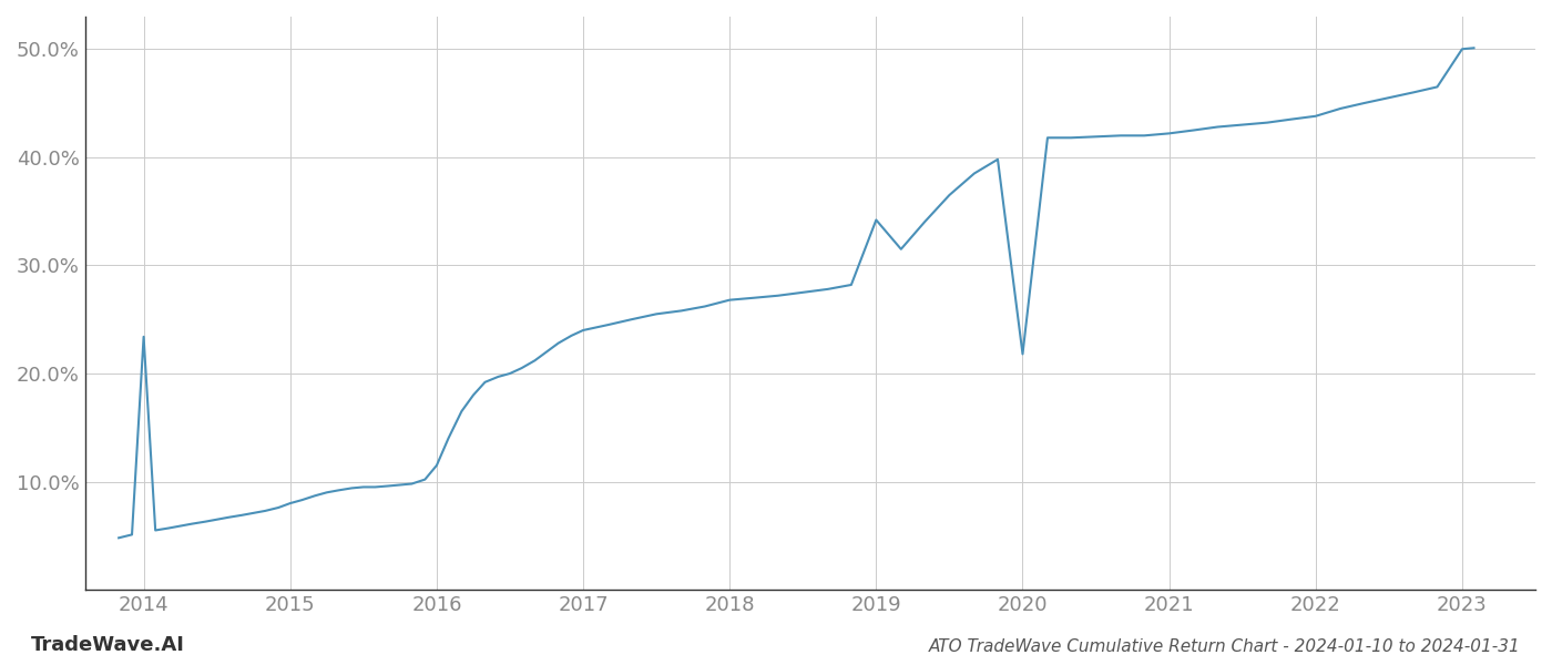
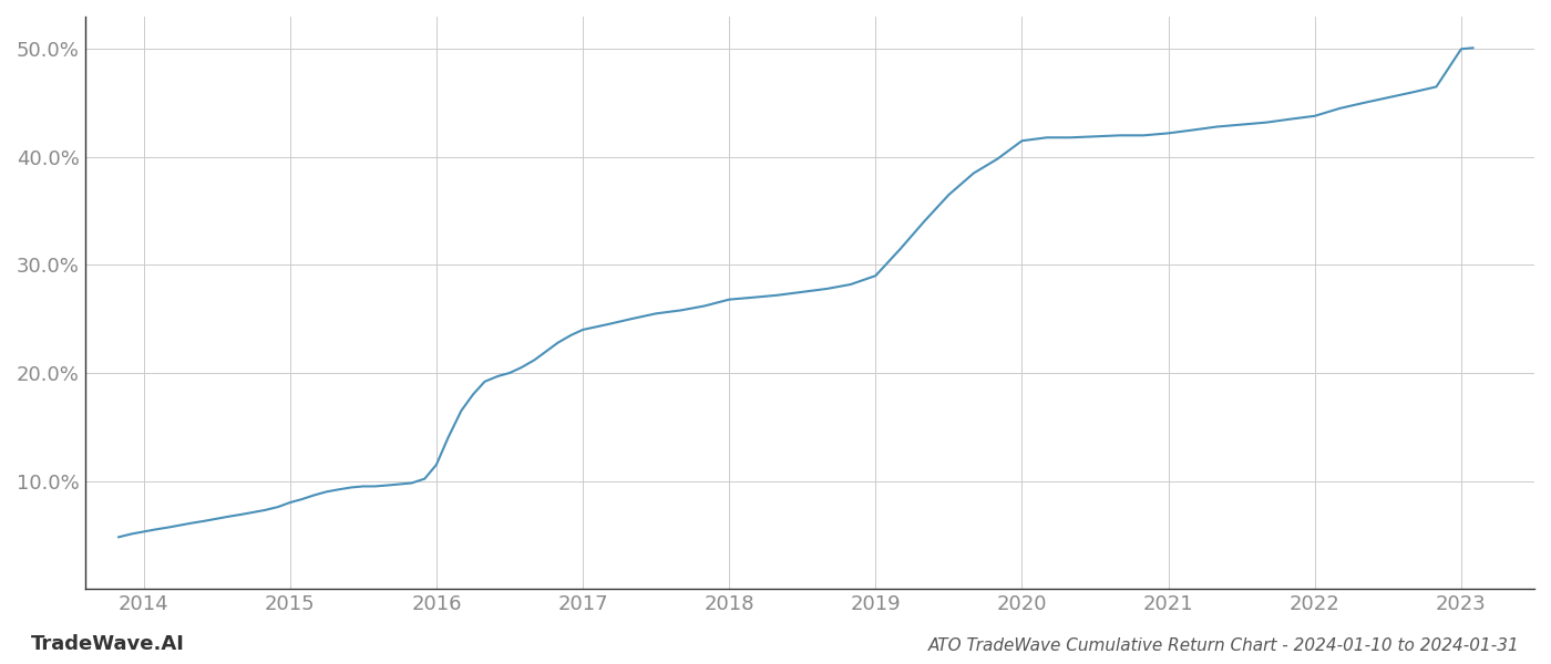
2014: 23.4% -> 5.3%
2019: 34.2% -> 29.0%
2020: 21.8% -> 41.5%
